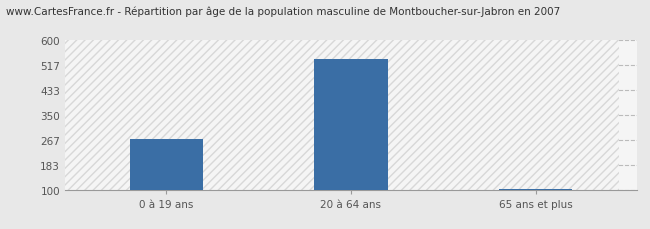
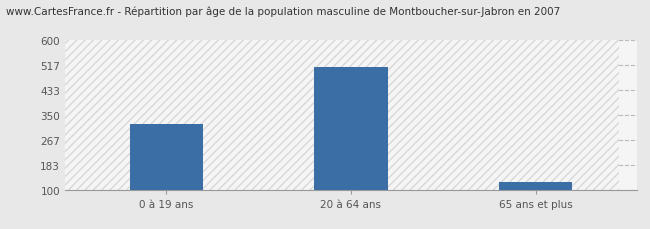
0 à 19 ans: 270 -> 320
20 à 64 ans: 537 -> 510
65 ans et plus: 104 -> 125
